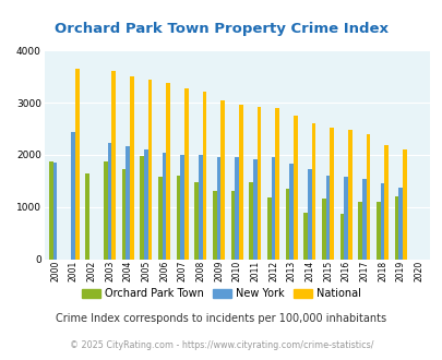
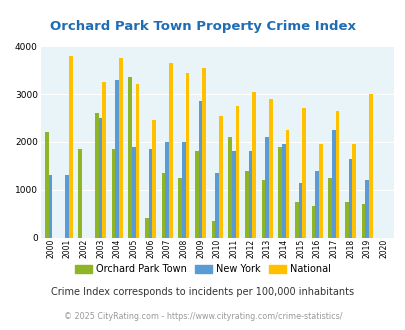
Orchard Park Town/2000: 1880 -> 2200
New York/2000: 1860 -> 1300
New York/2001: 2430 -> 1300
National/2001: 3650 -> 3800
Orchard Park Town/2002: 1640 -> 1850
Orchard Park Town/2003: 1870 -> 2600
New York/2003: 2230 -> 2500
National/2003: 3600 -> 3250
Orchard Park Town/2004: 1720 -> 1850
New York/2004: 2170 -> 3300
National/2004: 3510 -> 3750
Orchard Park Town/2005: 1980 -> 3350
New York/2005: 2110 -> 1900
National/2005: 3440 -> 3200
Orchard Park Town/2006: 1570 -> 400
New York/2006: 2050 -> 1850
National/2006: 3370 -> 2450
Orchard Park Town/2007: 1600 -> 1350
National/2007: 3270 -> 3650
Orchard Park Town/2008: 1470 -> 1250
National/2008: 3220 -> 3450
Orchard Park Town/2009: 1310 -> 1800
New York/2009: 1960 -> 2850
National/2009: 3050 -> 3550
Orchard Park Town/2010: 1310 -> 350
New York/2010: 1960 -> 1350
National/2010: 2960 -> 2550
Orchard Park Town/2011: 1480 -> 2100
New York/2011: 1920 -> 1800
National/2011: 2920 -> 2750
Orchard Park Town/2012: 1190 -> 1400
New York/2012: 1960 -> 1800
National/2012: 2890 -> 3050
Orchard Park Town/2013: 1350 -> 1200
New York/2013: 1840 -> 2100
National/2013: 2750 -> 2900
Orchard Park Town/2014: 880 -> 1900
New York/2014: 1730 -> 1950
National/2014: 2610 -> 2250
Orchard Park Town/2015: 1160 -> 750
New York/2015: 1600 -> 1150
National/2015: 2510 -> 2700
Orchard Park Town/2016: 870 -> 650
New York/2016: 1570 -> 1400
National/2016: 2470 -> 1950
Orchard Park Town/2017: 1100 -> 1250
New York/2017: 1540 -> 2250
National/2017: 2390 -> 2650
Orchard Park Town/2018: 1100 -> 750
New York/2018: 1450 -> 1650
National/2018: 2190 -> 1950
Orchard Park Town/2019: 1200 -> 700
New York/2019: 1370 -> 1200
National/2019: 2110 -> 3000
